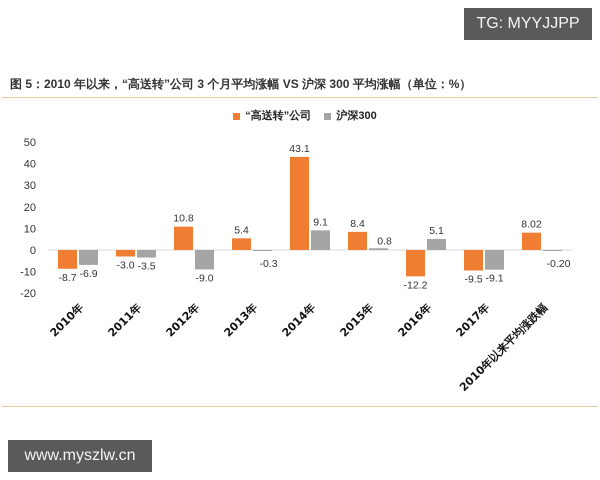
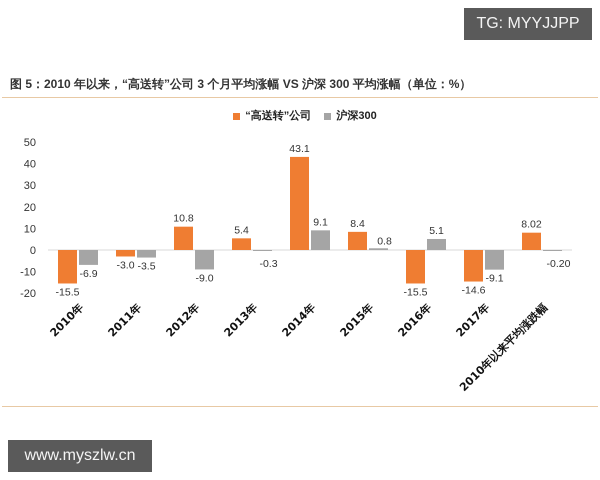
“高送转”公司/2010年: -8.7 -> -15.5
“高送转”公司/2016年: -12.2 -> -15.5
“高送转”公司/2017年: -9.5 -> -14.6
